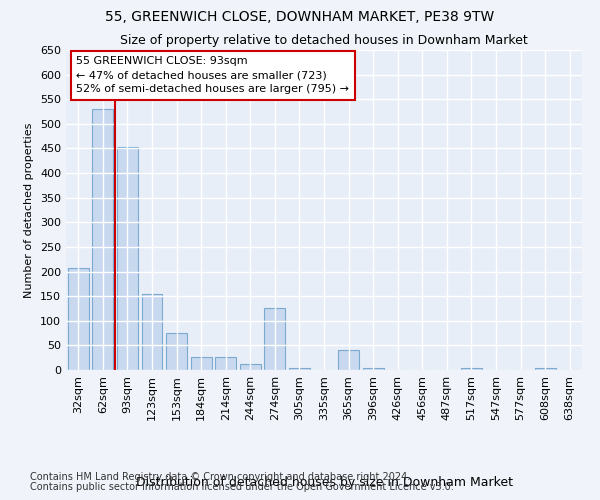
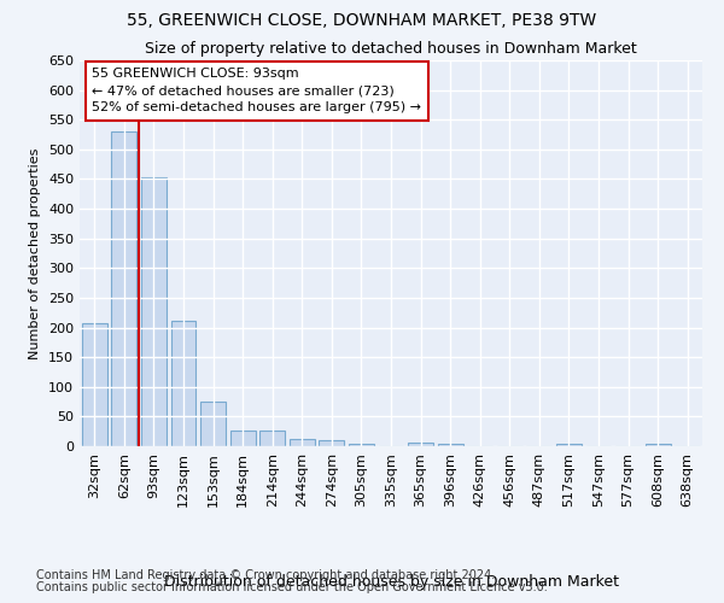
123sqm: 155 -> 211
274sqm: 125 -> 11
365sqm: 40 -> 7
